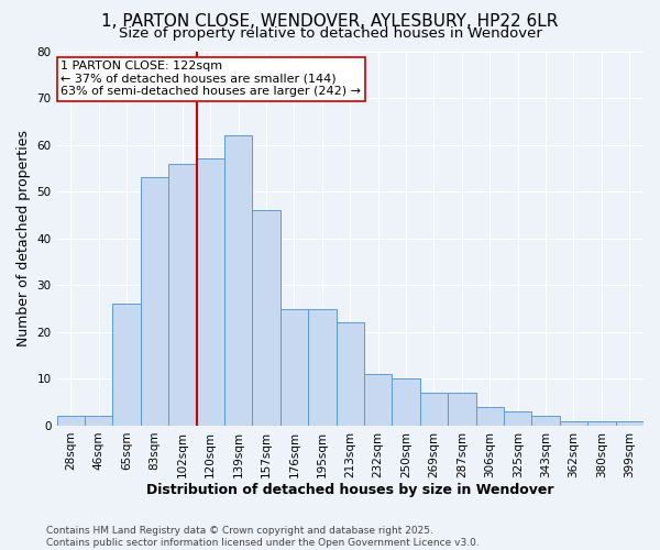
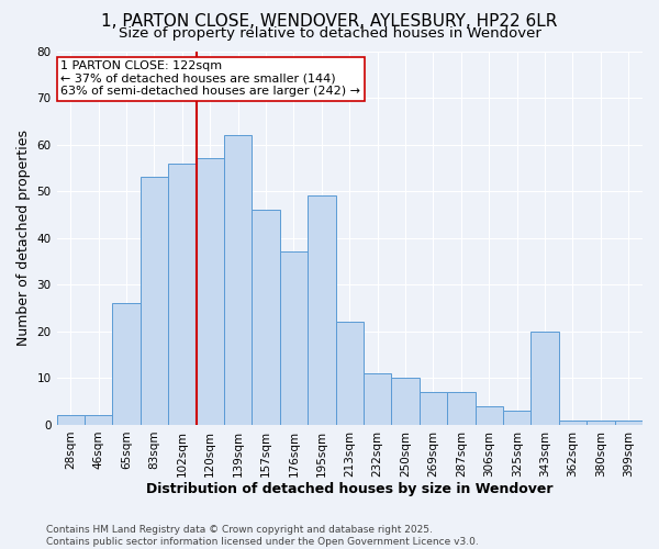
176sqm: 25 -> 37
195sqm: 25 -> 49
343sqm: 2 -> 20
